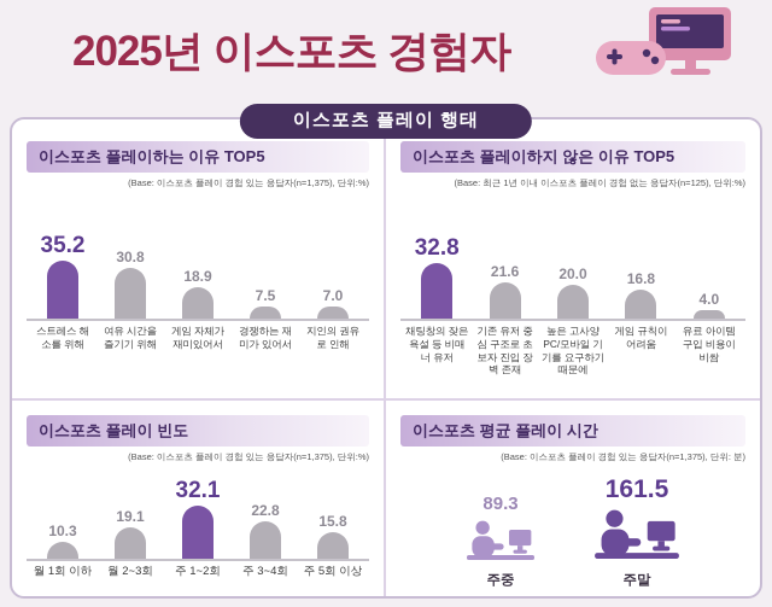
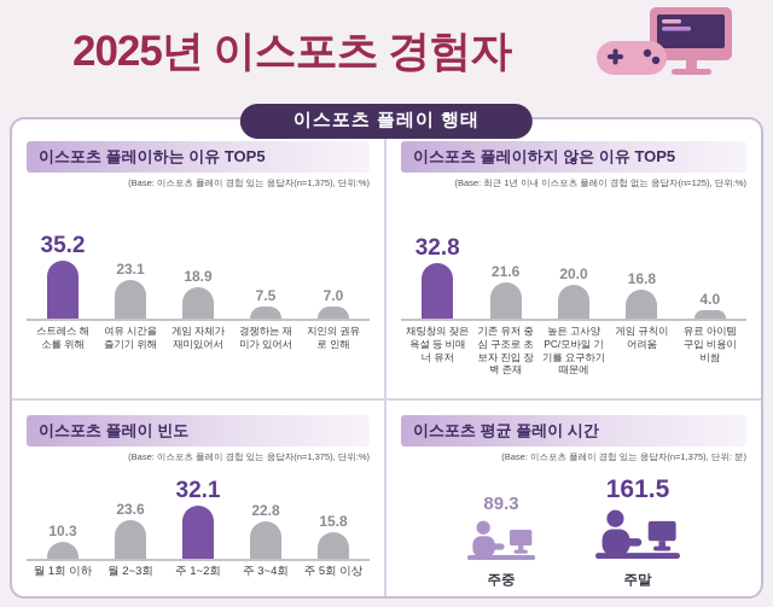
이스포츠 플레이하는 이유 TOP5/여유 시간을 즐기기 위해: 30.8 -> 23.1
이스포츠 플레이 빈도/월 2~3회: 19.1 -> 23.6
